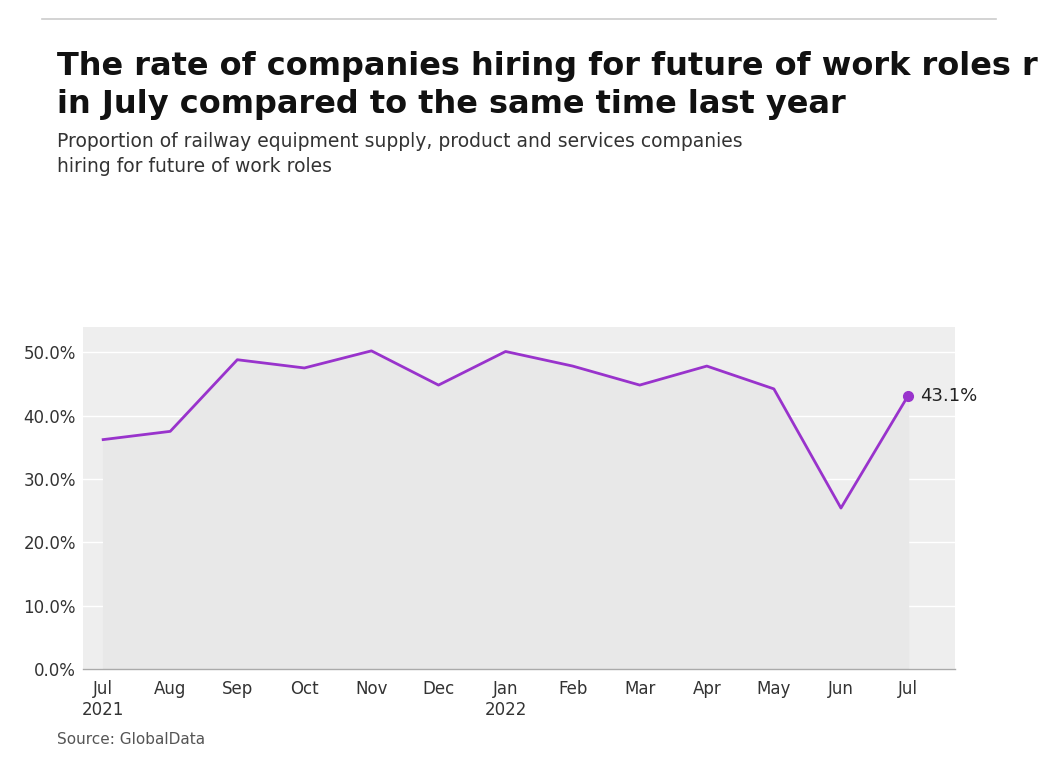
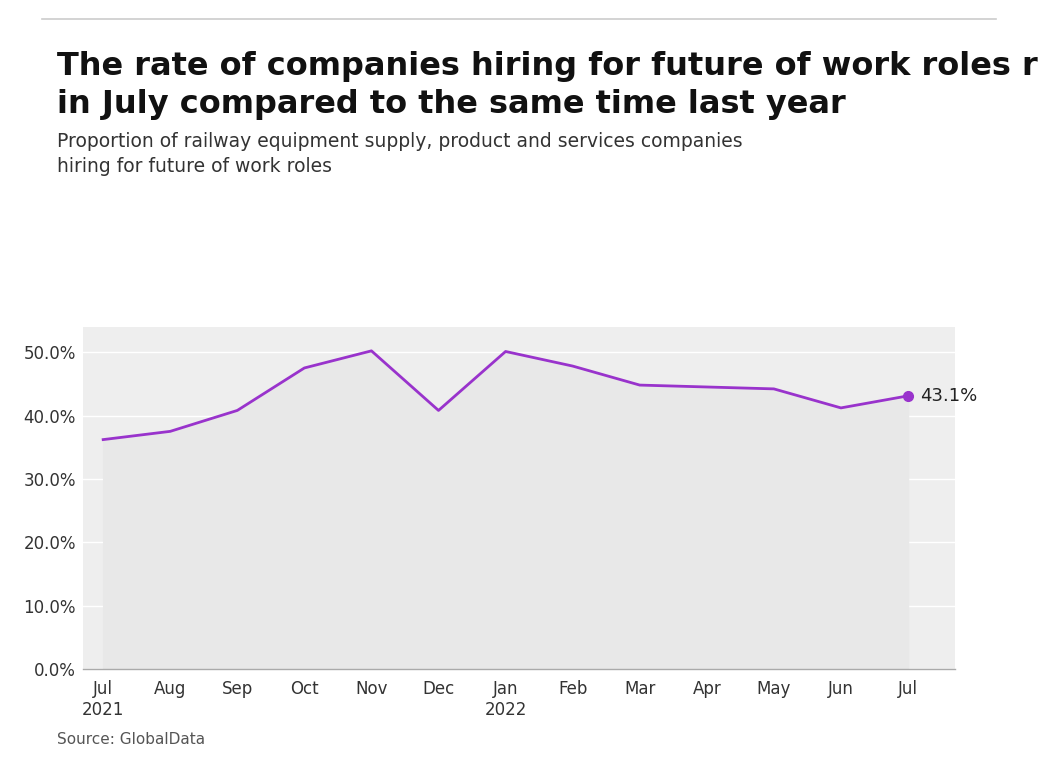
Sep: 48.8% -> 40.8%
Dec: 44.8% -> 40.8%
Apr: 47.8% -> 44.5%
Jun: 25.4% -> 41.2%
